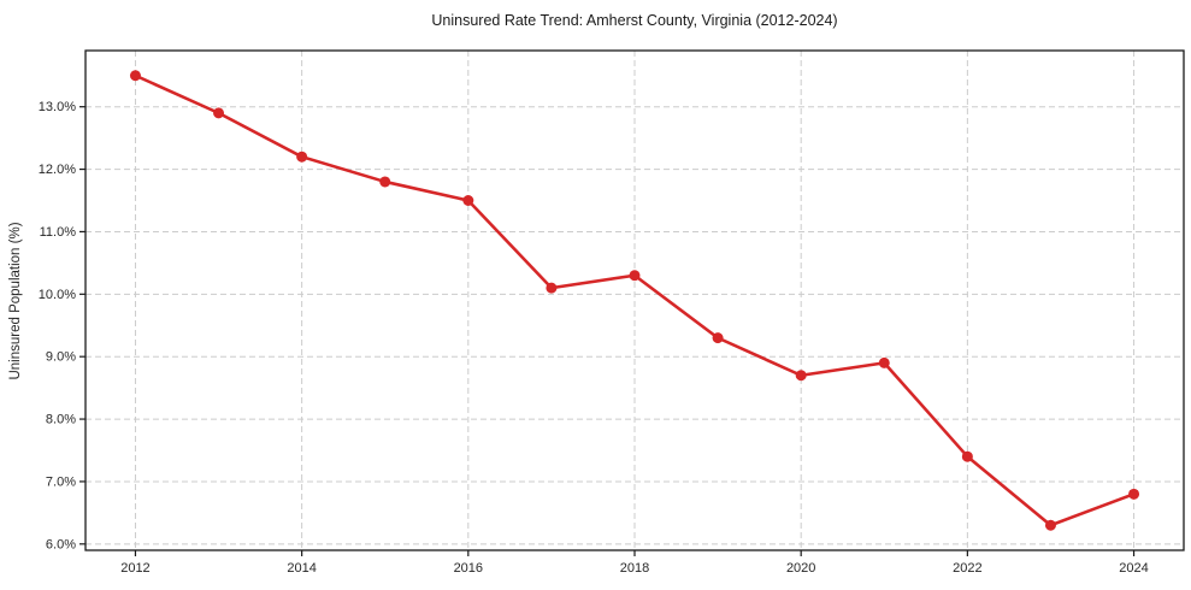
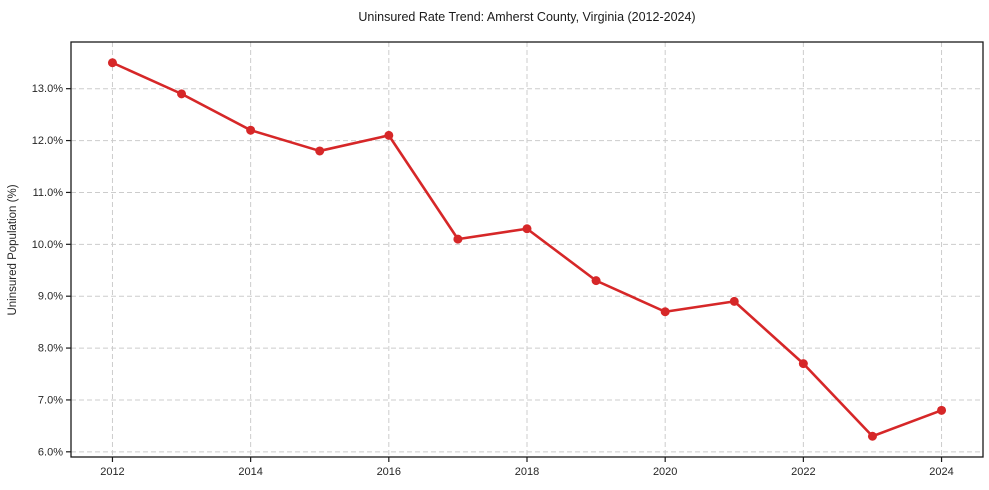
2016: 11.5% -> 12.1%
2022: 7.4% -> 7.7%
